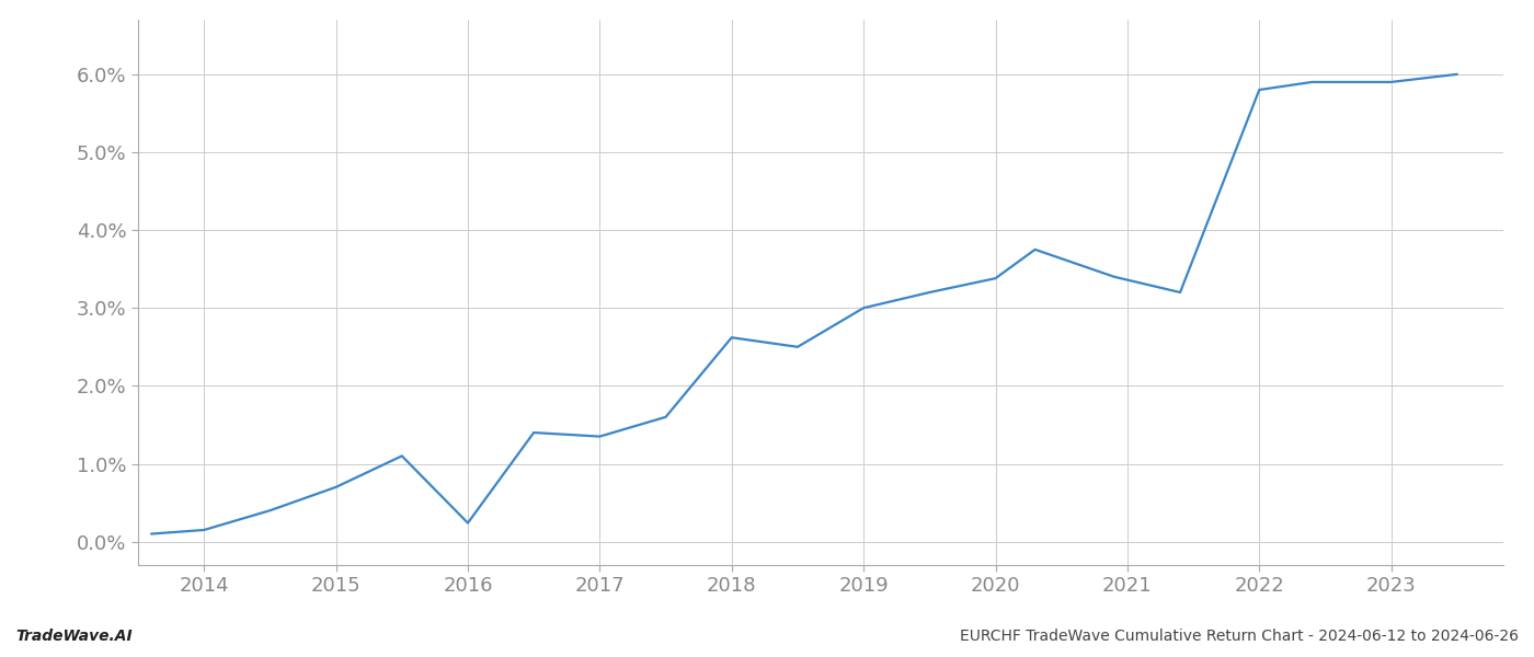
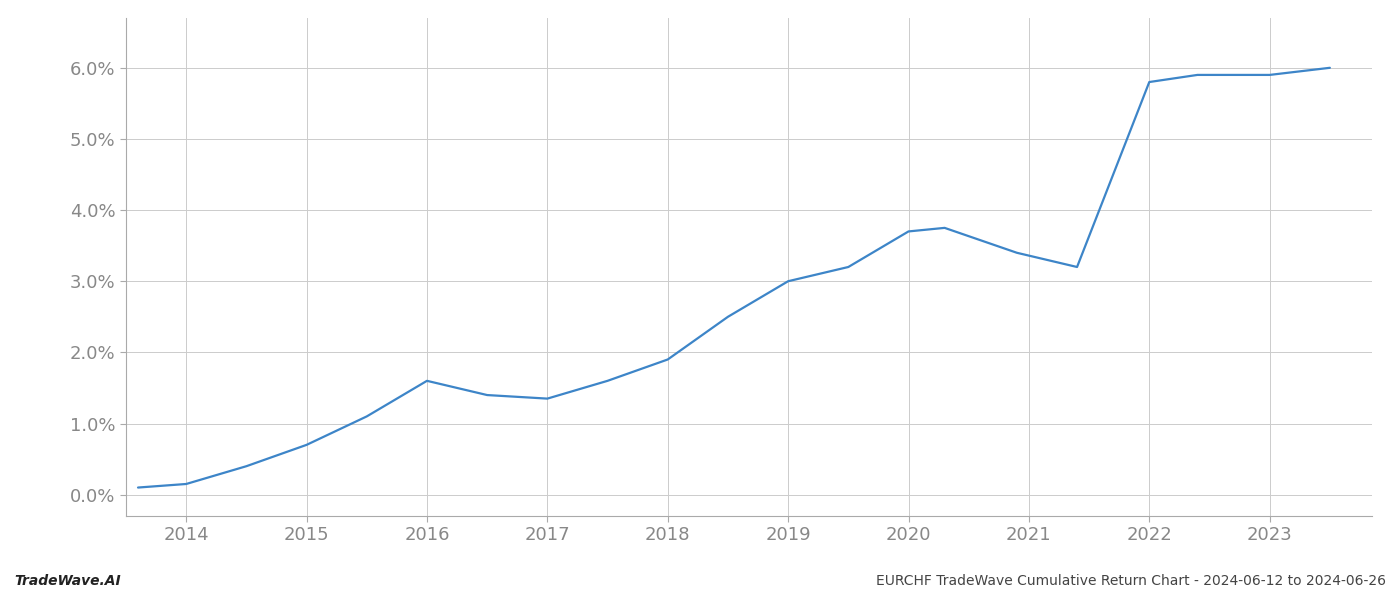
2016: 0.24% -> 1.60%
2018: 2.62% -> 1.90%
2020: 3.38% -> 3.70%
